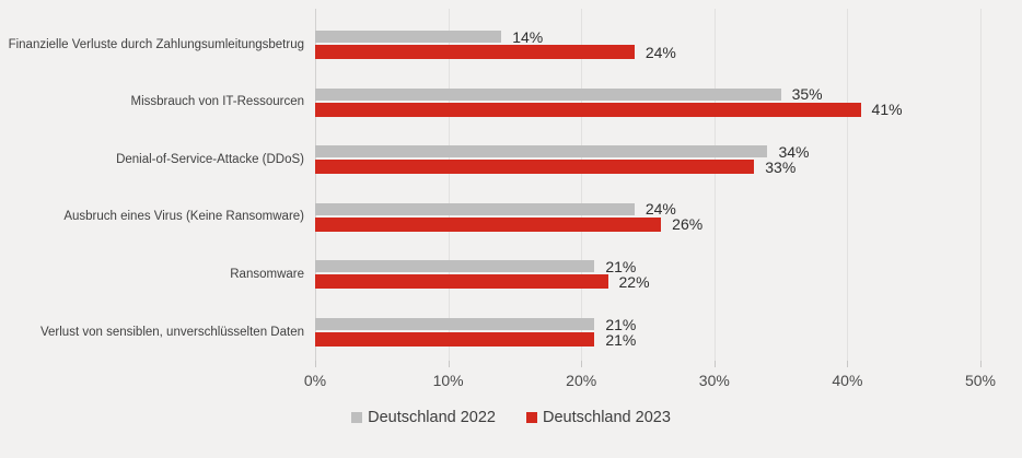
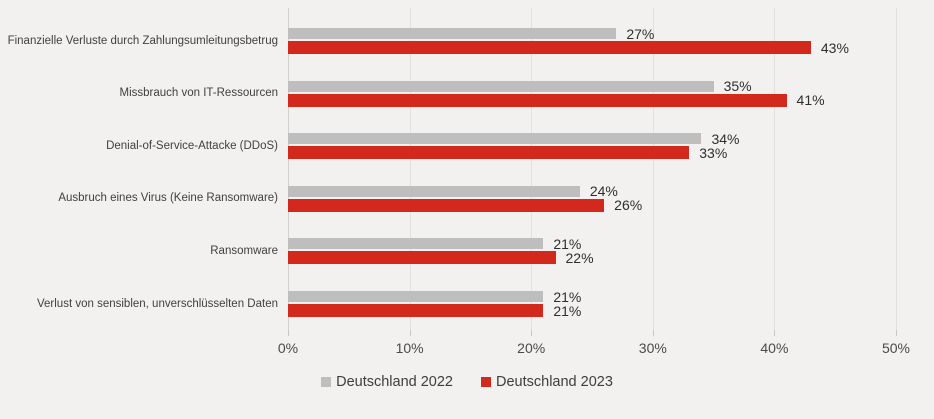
Deutschland 2022/Finanzielle Verluste durch Zahlungsumleitungsbetrug: 14% -> 27%
Deutschland 2023/Finanzielle Verluste durch Zahlungsumleitungsbetrug: 24% -> 43%
